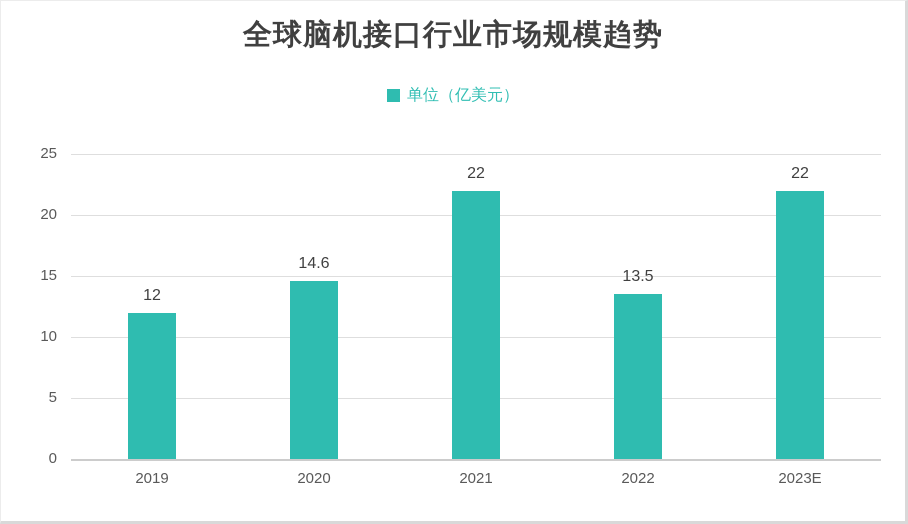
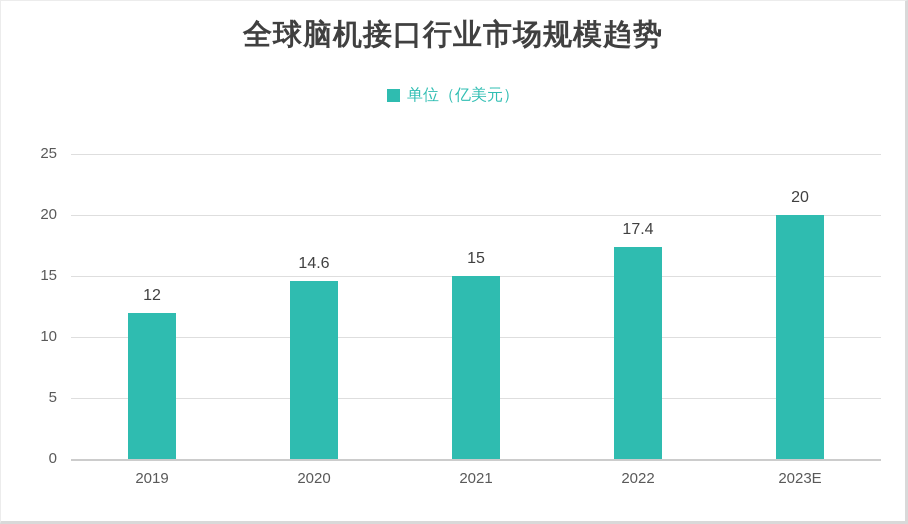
2021: 22 -> 15
2022: 13.5 -> 17.4
2023E: 22 -> 20
